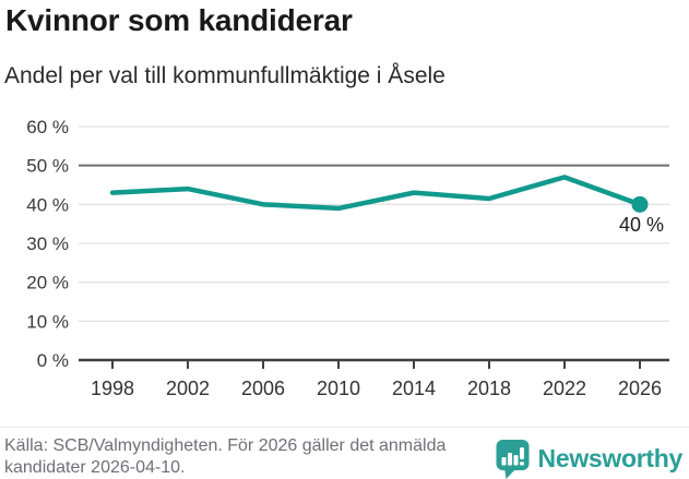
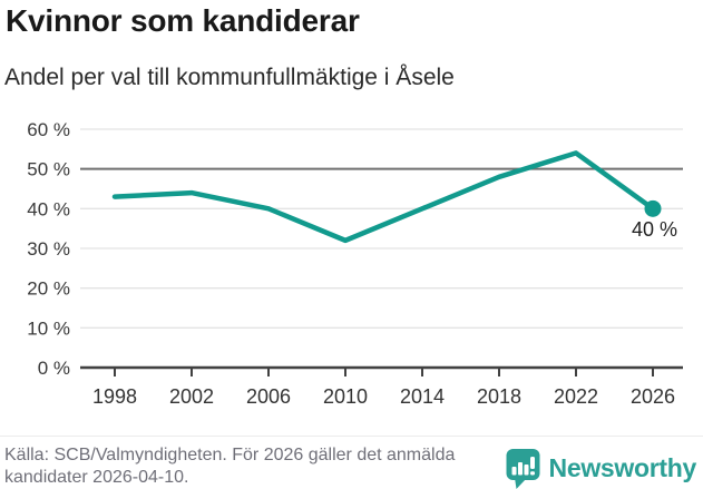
2010: 39% -> 32%
2014: 43% -> 40%
2018: 42% -> 48%
2022: 47% -> 54%
